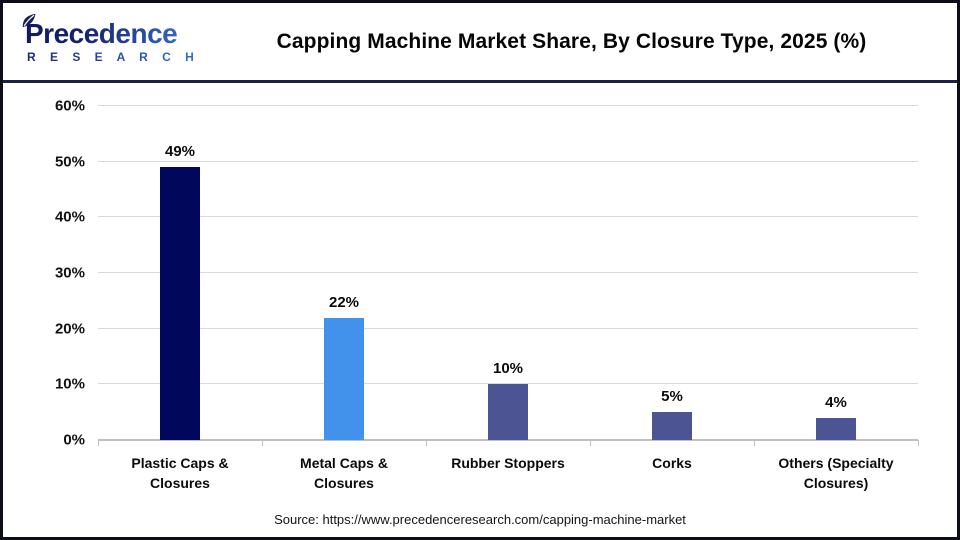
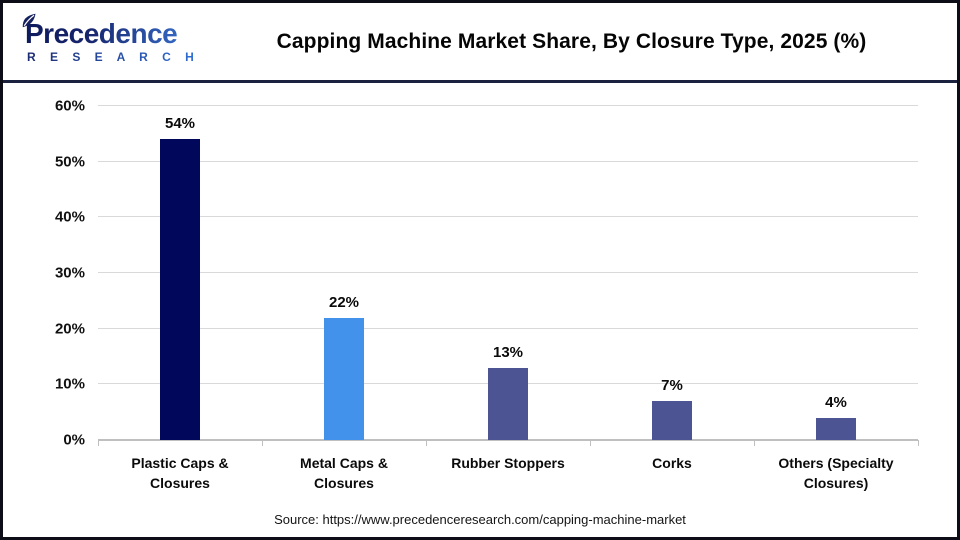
Plastic Caps & Closures: 49% -> 54%
Rubber Stoppers: 10% -> 13%
Corks: 5% -> 7%
